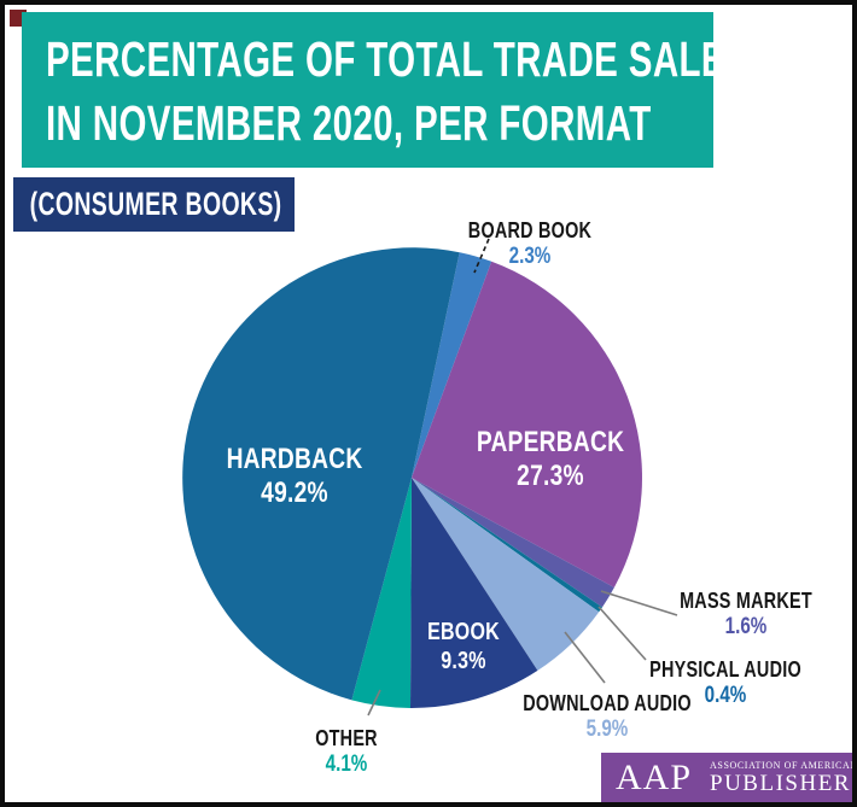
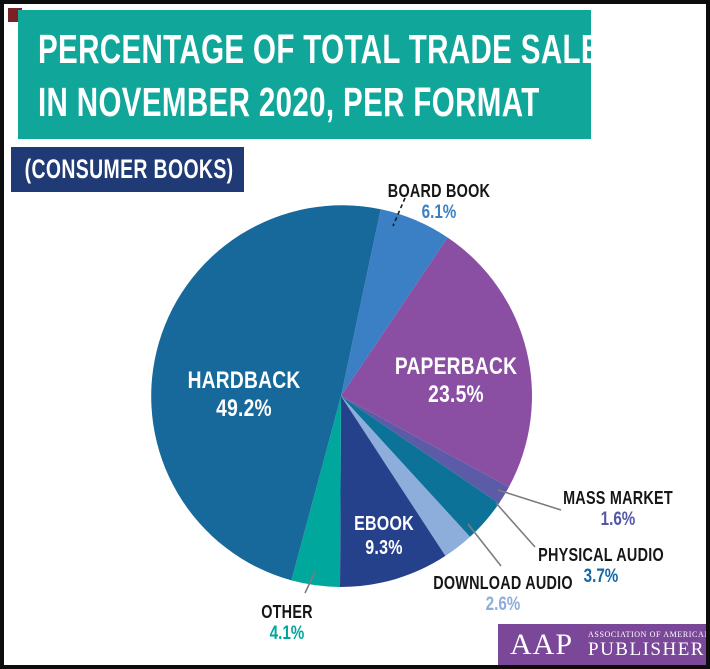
BOARD BOOK: 2.3% -> 6.1%
PAPERBACK: 27.3% -> 23.5%
PHYSICAL AUDIO: 0.4% -> 3.7%
DOWNLOAD AUDIO: 5.9% -> 2.6%
